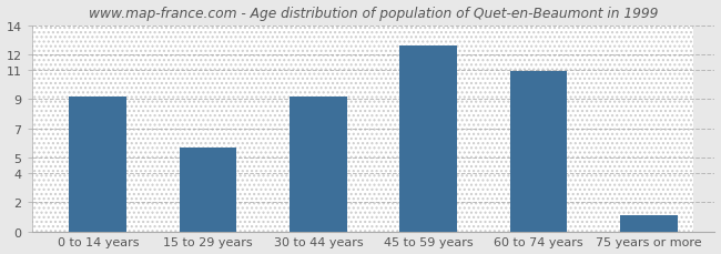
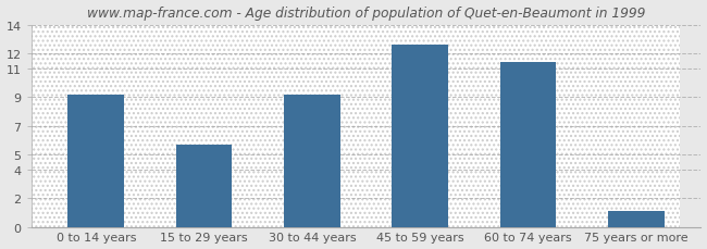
60 to 74 years: 10.9 -> 11.4
